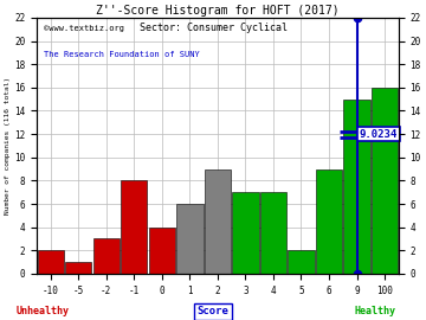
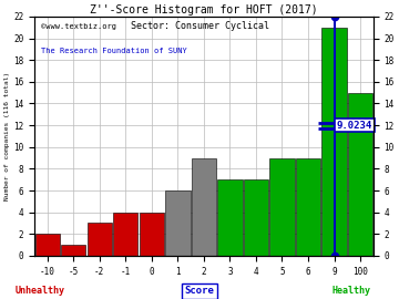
-1: 8 -> 4
5: 2 -> 9
9: 15 -> 21
100: 16 -> 15
